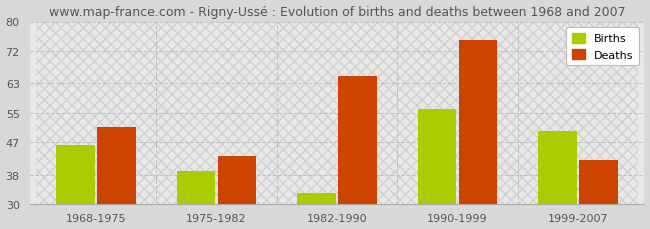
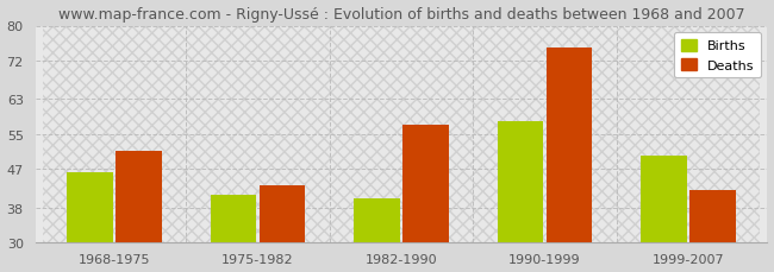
Births/1975-1982: 39 -> 41
Births/1982-1990: 33 -> 40
Deaths/1982-1990: 65 -> 57
Births/1990-1999: 56 -> 58
